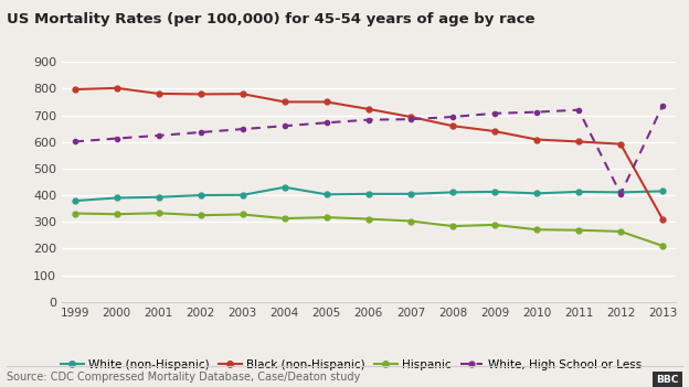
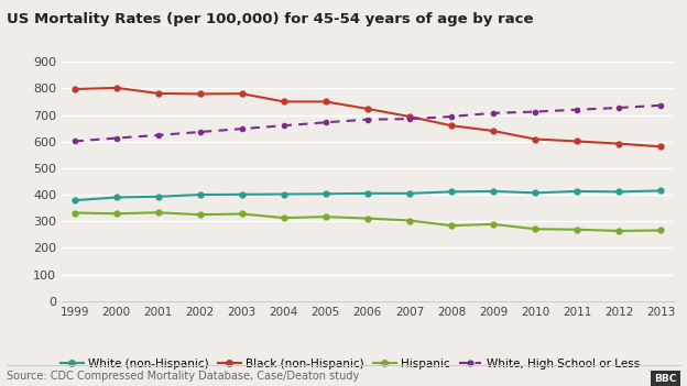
White (non-Hispanic)/2004: 430 -> 402
White, High School or Less/2012: 405 -> 727
Black (non-Hispanic)/2013: 310 -> 581
Hispanic/2013: 210 -> 266
